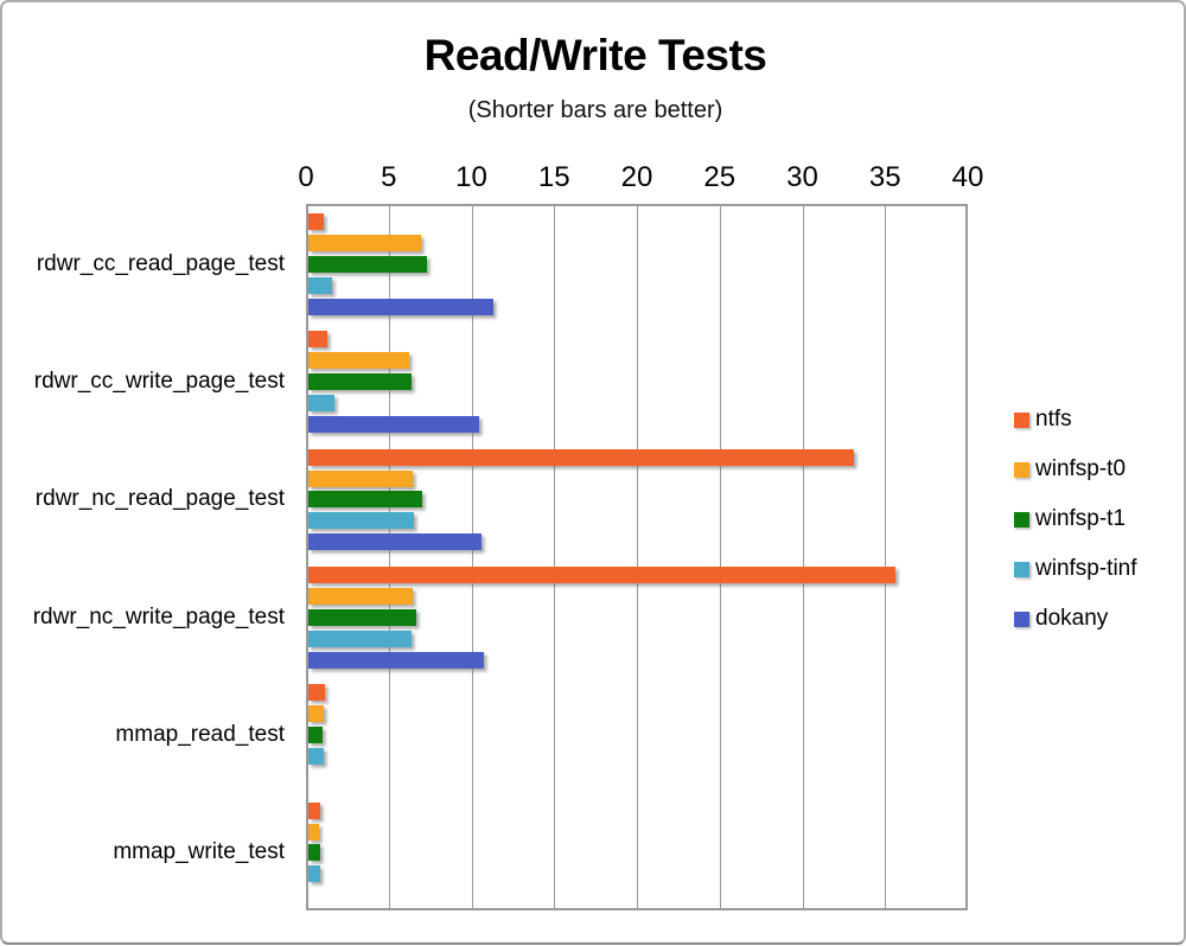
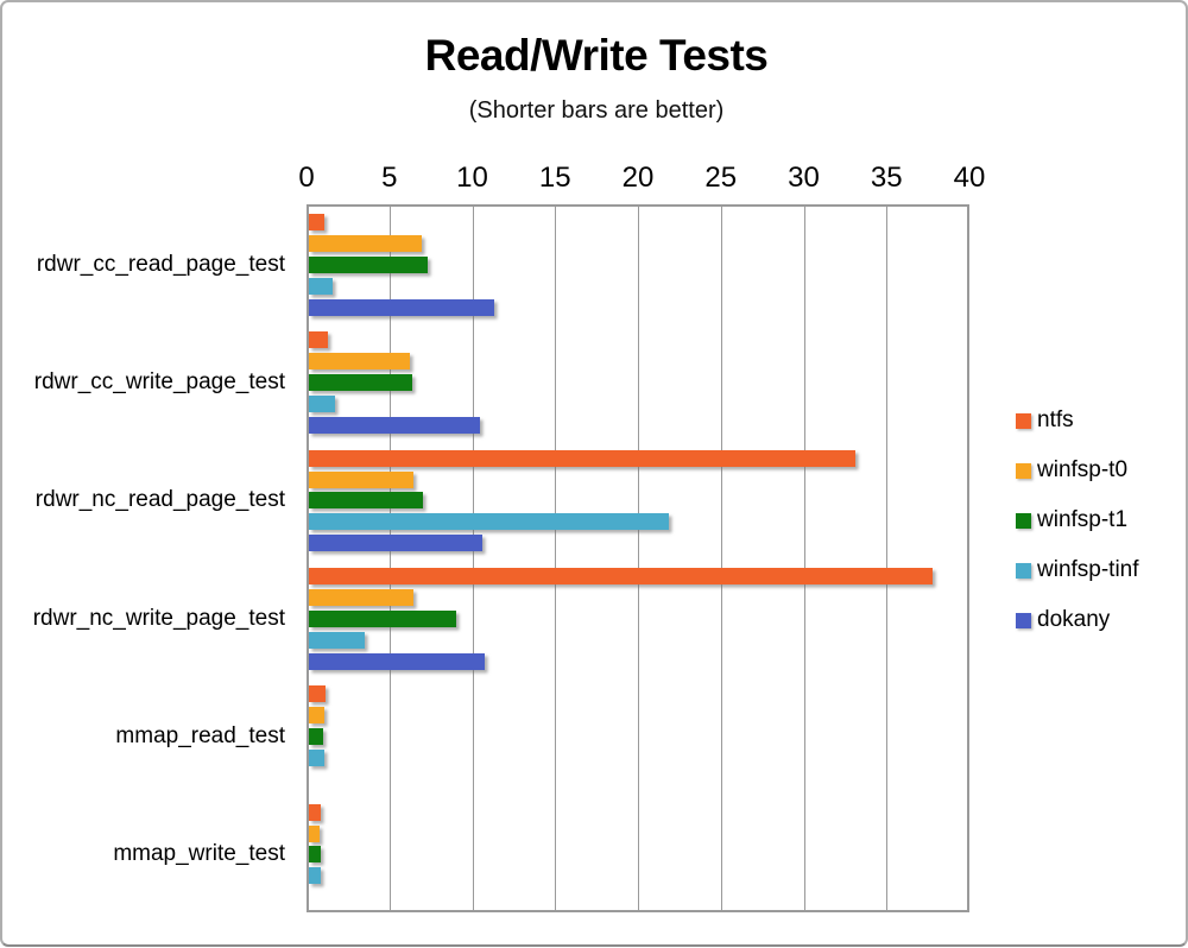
winfsp-tinf/rdwr_nc_read_page_test: 6.4 -> 21.7
ntfs/rdwr_nc_write_page_test: 35.5 -> 37.6
winfsp-t1/rdwr_nc_write_page_test: 6.5 -> 8.9
winfsp-tinf/rdwr_nc_write_page_test: 6.2 -> 3.4
